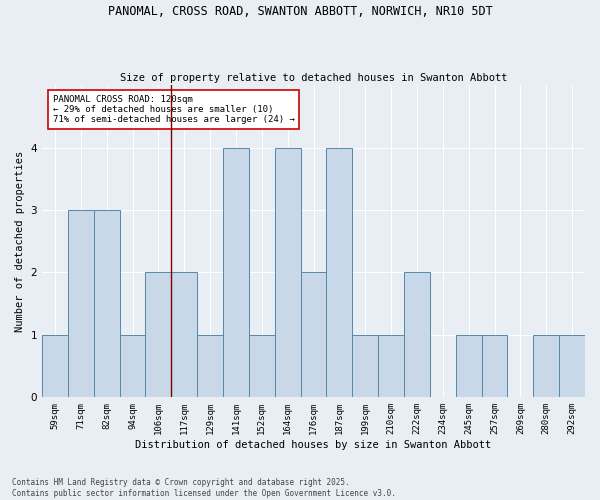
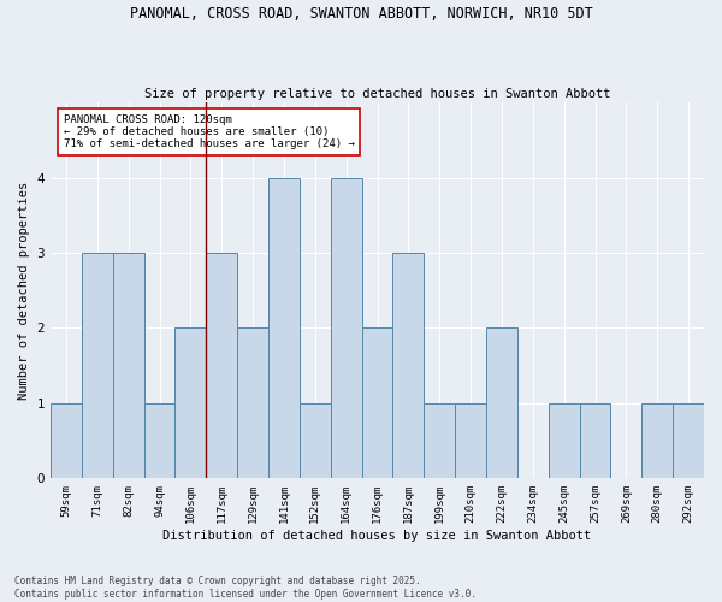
117sqm: 2 -> 3
129sqm: 1 -> 2
187sqm: 4 -> 3
